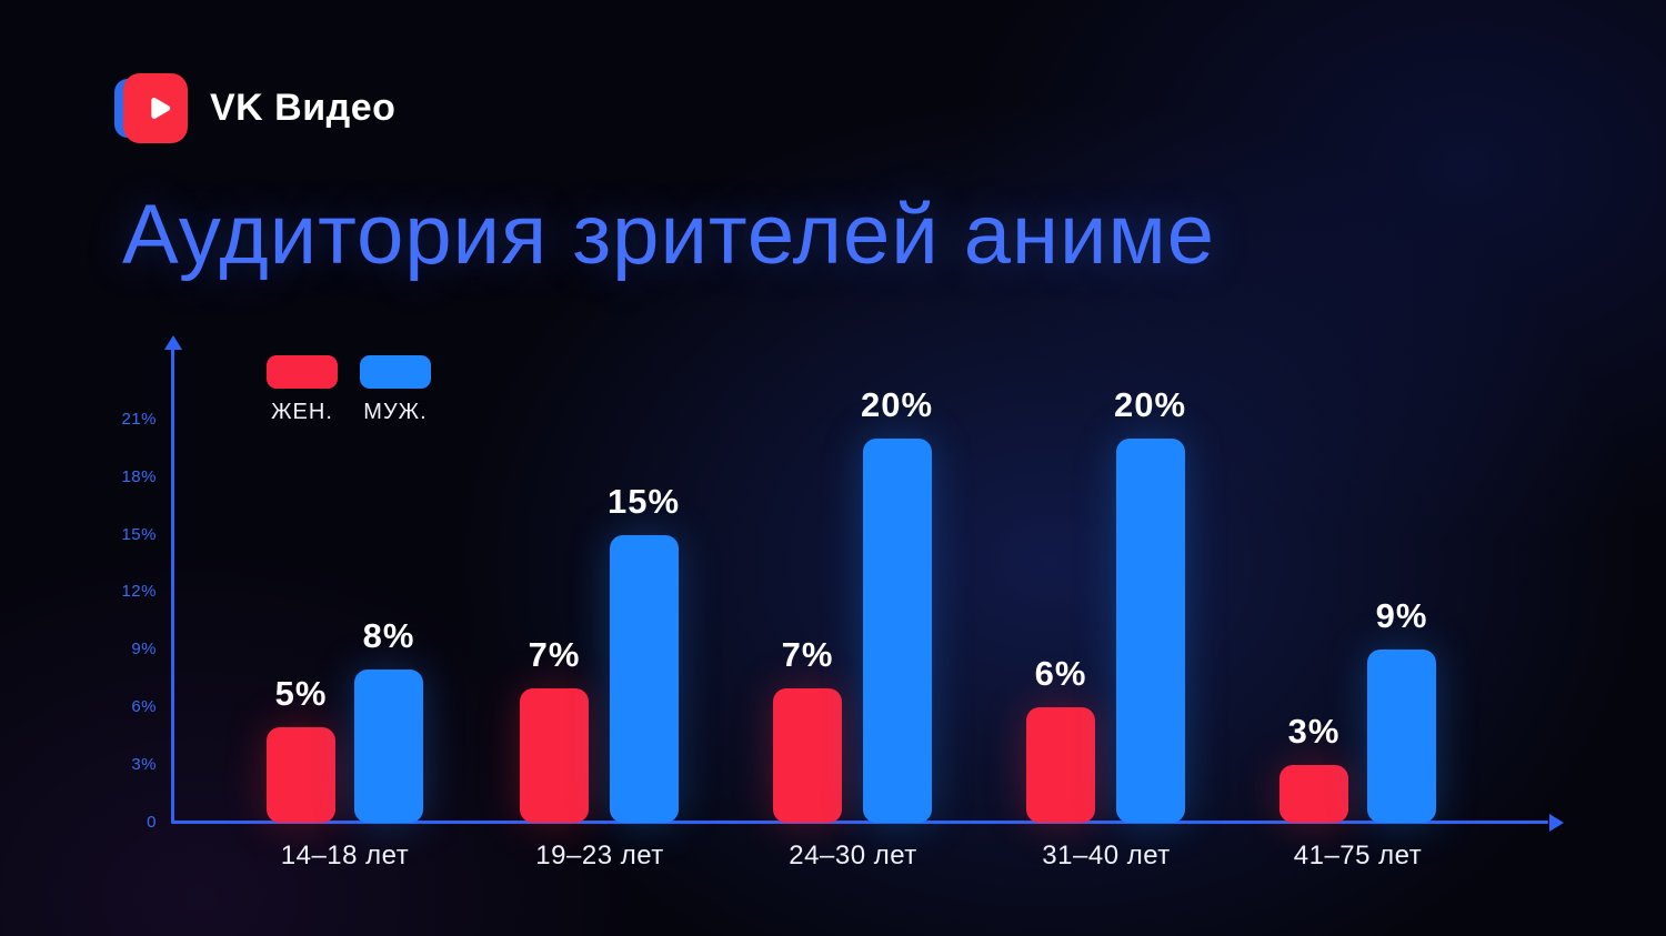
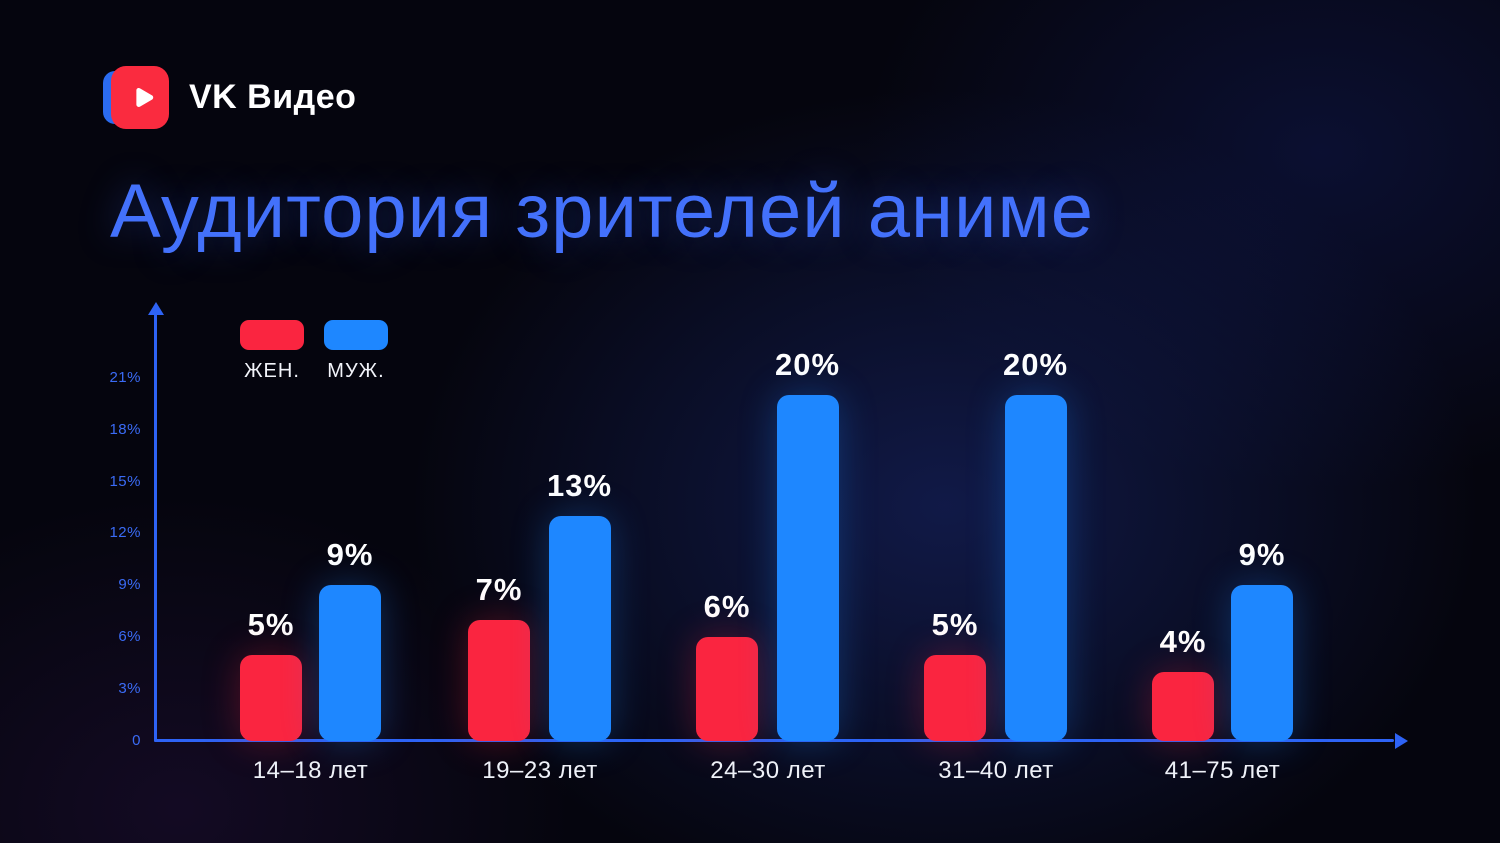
МУЖ./14–18 лет: 8% -> 9%
МУЖ./19–23 лет: 15% -> 13%
ЖЕН./24–30 лет: 7% -> 6%
ЖЕН./31–40 лет: 6% -> 5%
ЖЕН./41–75 лет: 3% -> 4%
